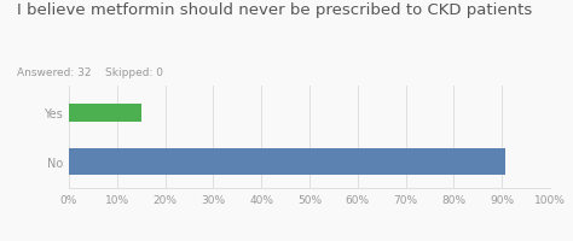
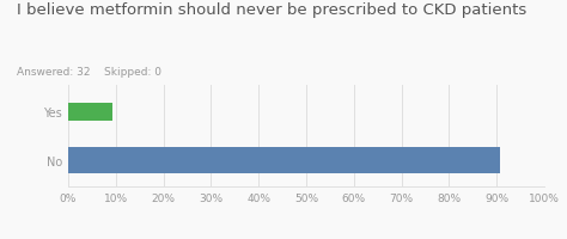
Yes: 15.0% -> 9.4%
